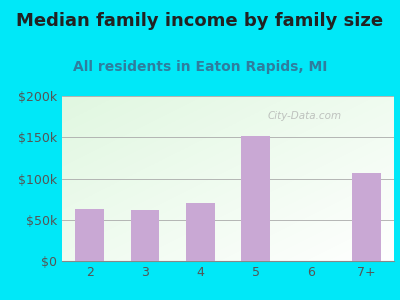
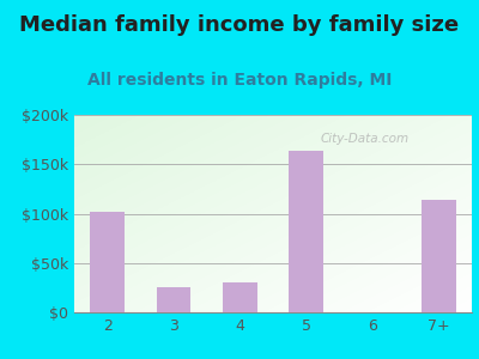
2: $63k -> $102k
3: $62k -> $26k
4: $70k -> $30k
5: $152k -> $164k
7+: $107k -> $114k
